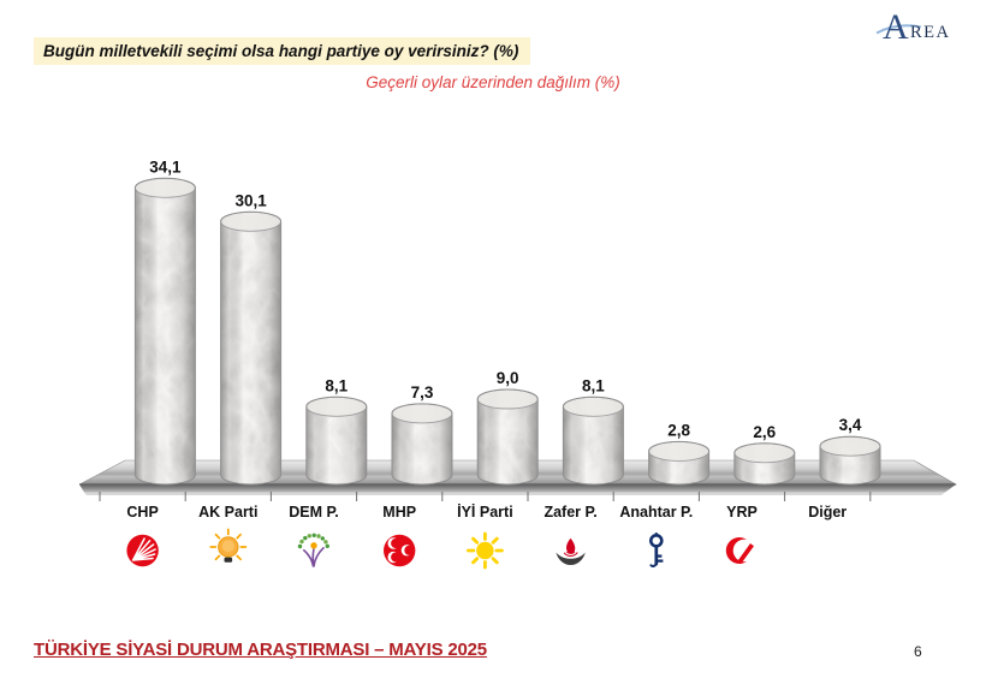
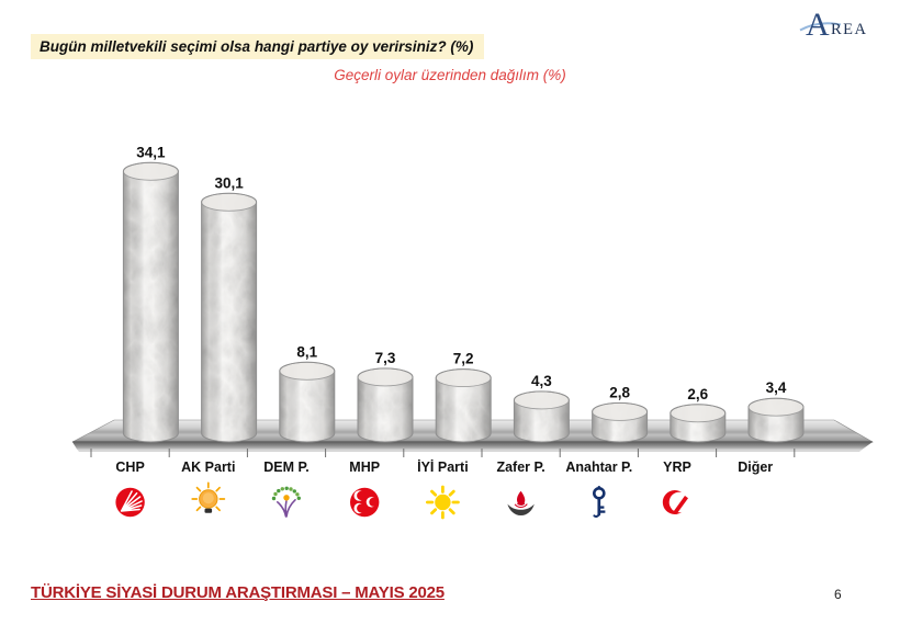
İYİ Parti: 9,0 -> 7,2
Zafer P.: 8,1 -> 4,3
